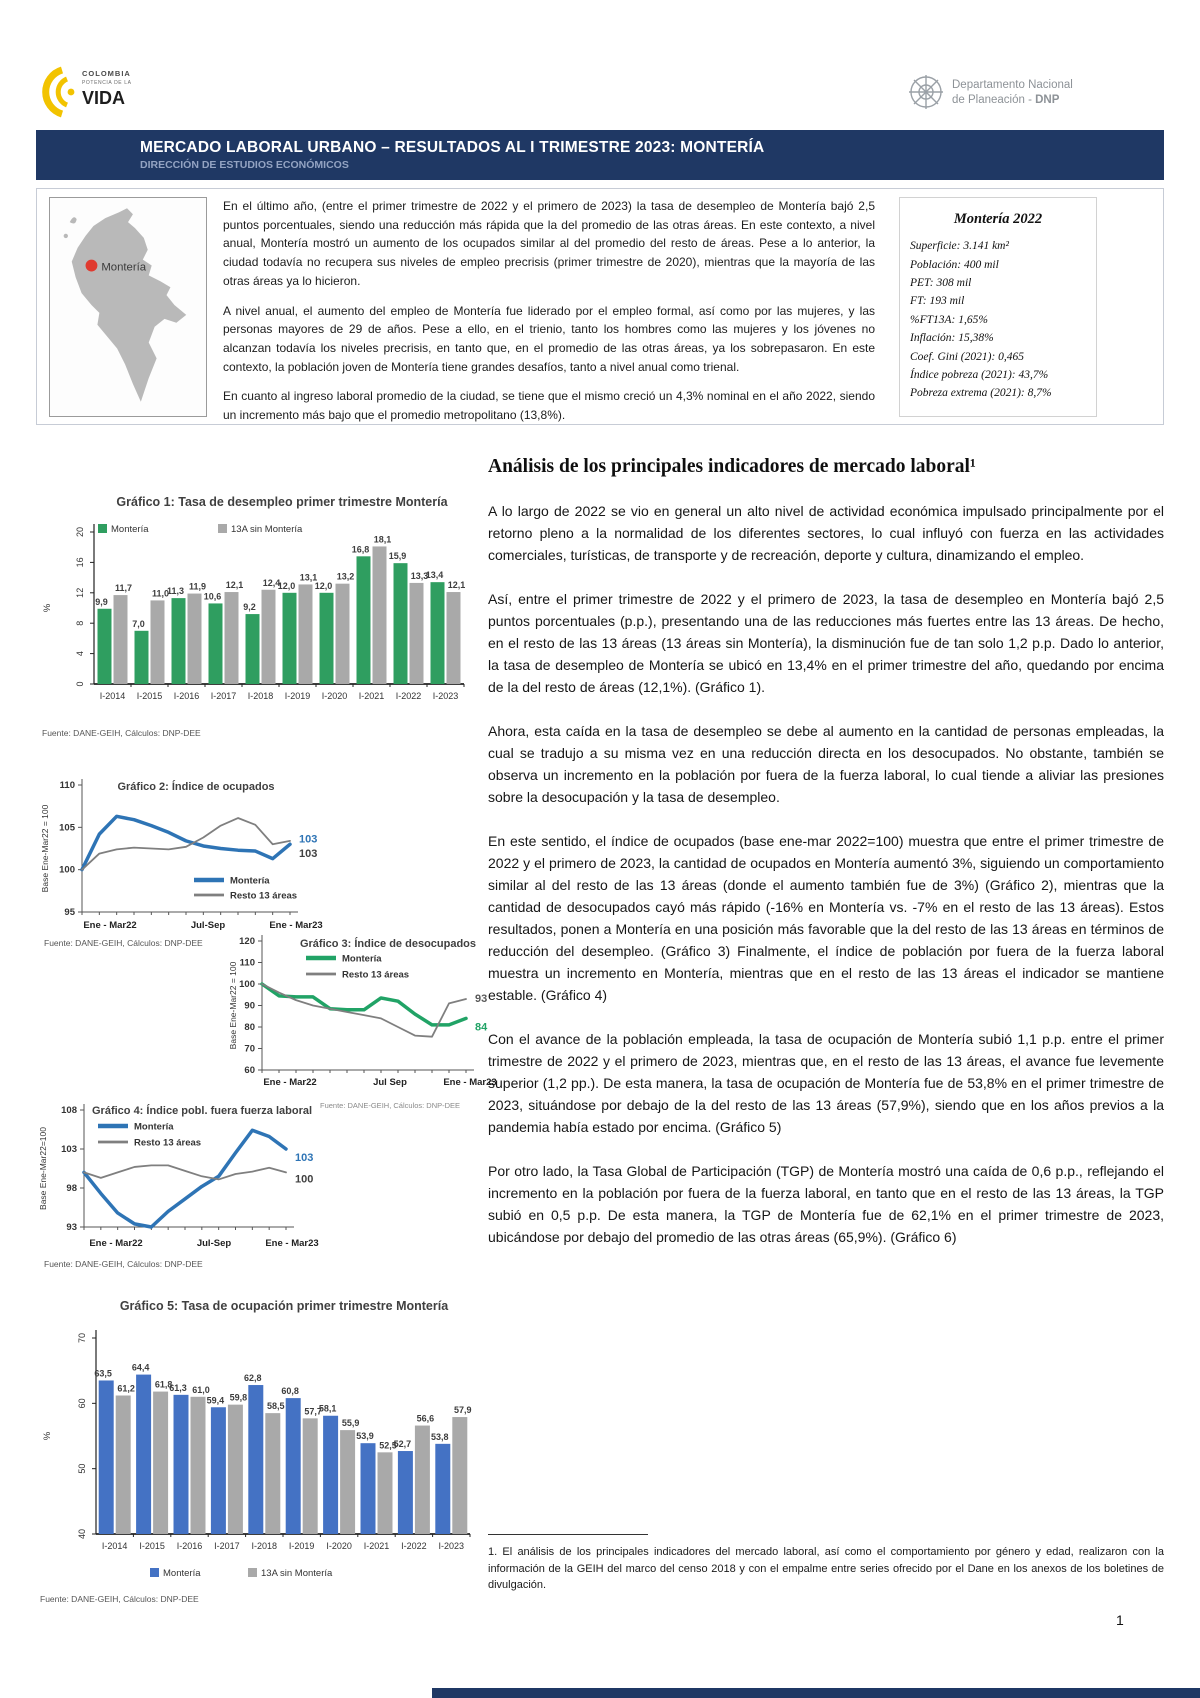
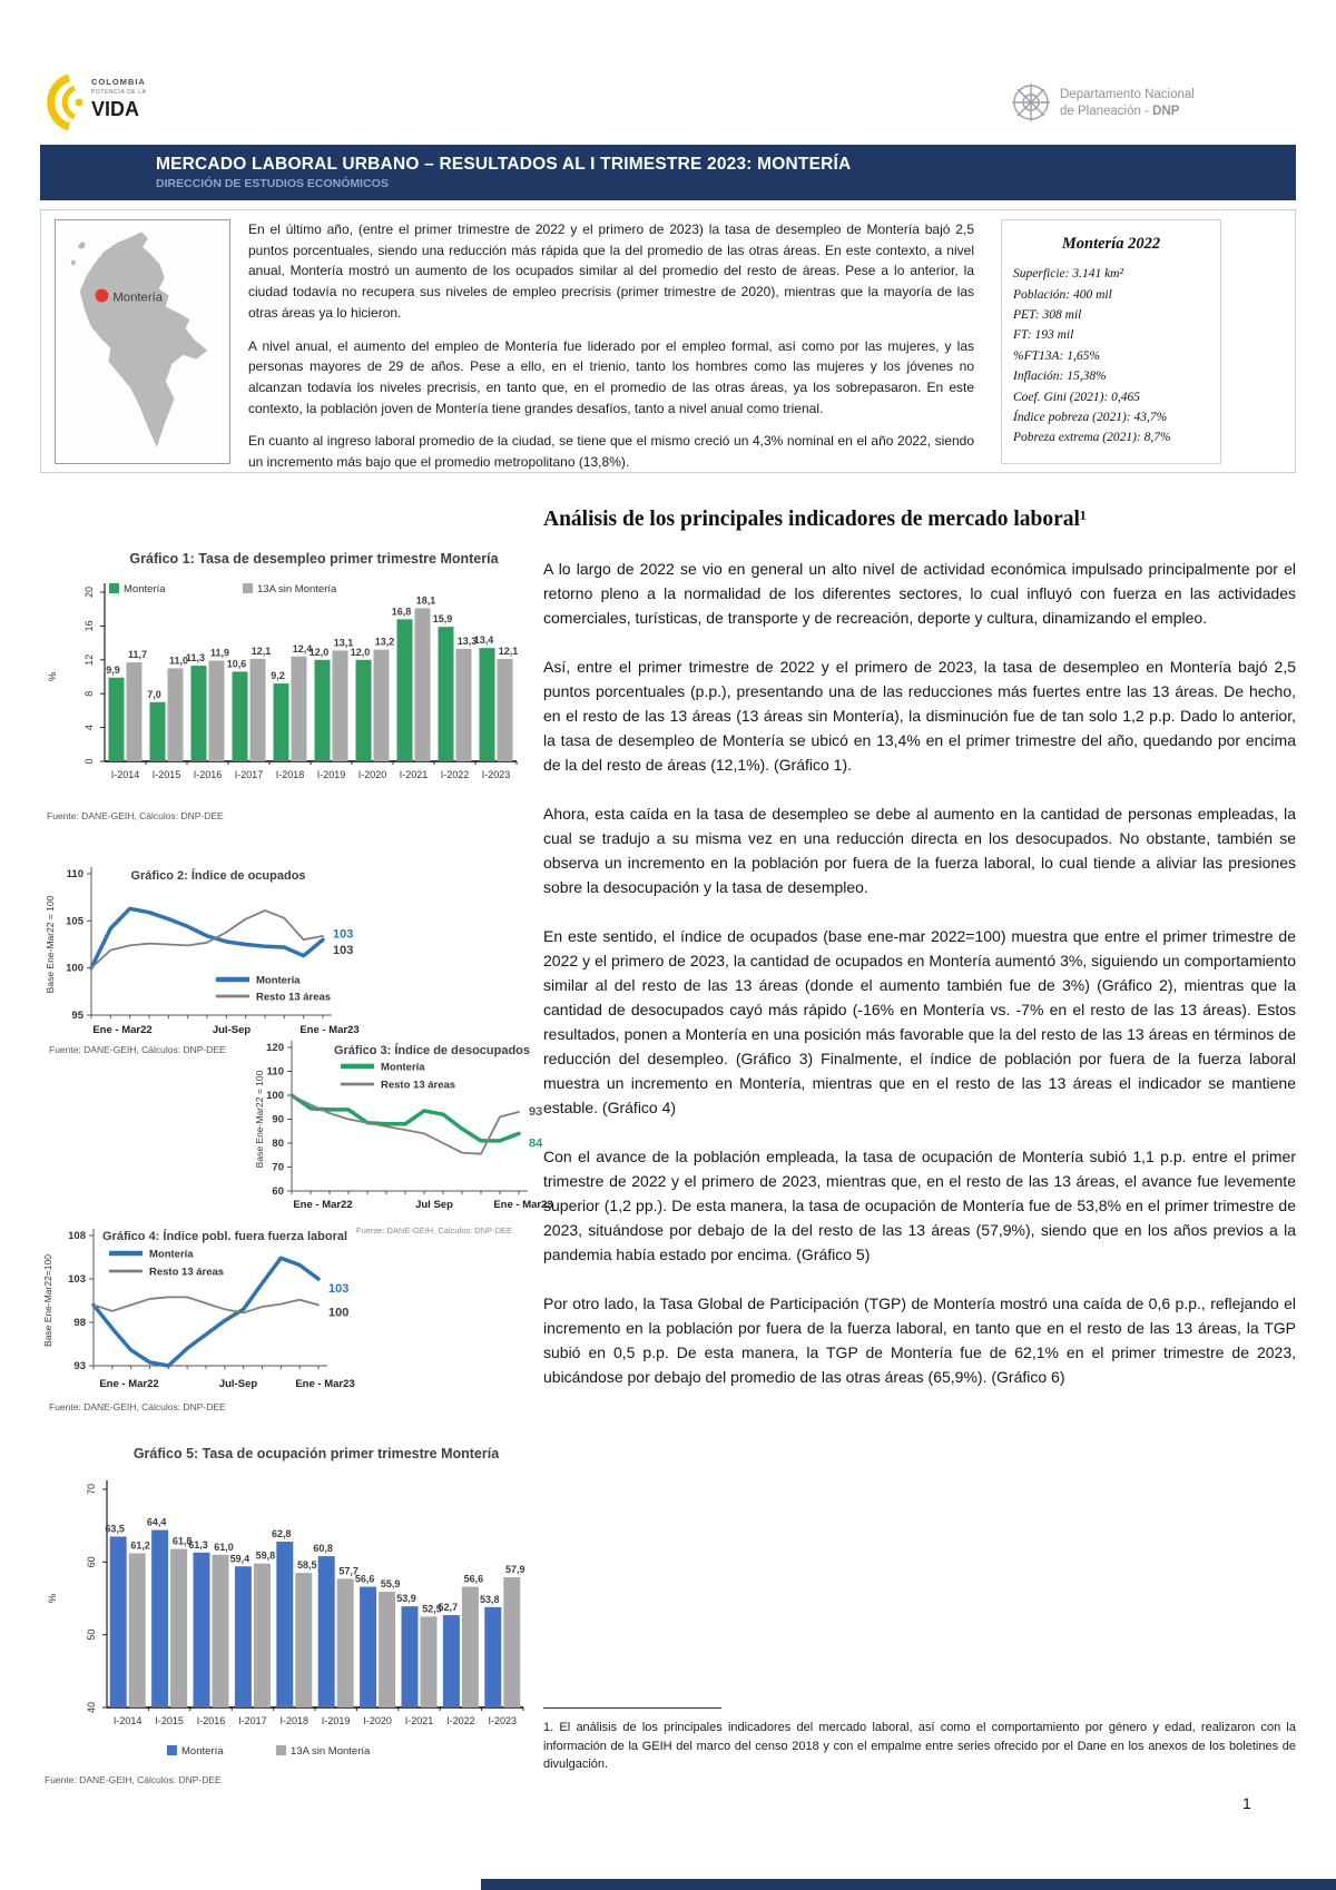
Gráfico 5: Tasa de ocupación primer trimestre Montería/Montería/I-2020: 58,1 -> 56,6
